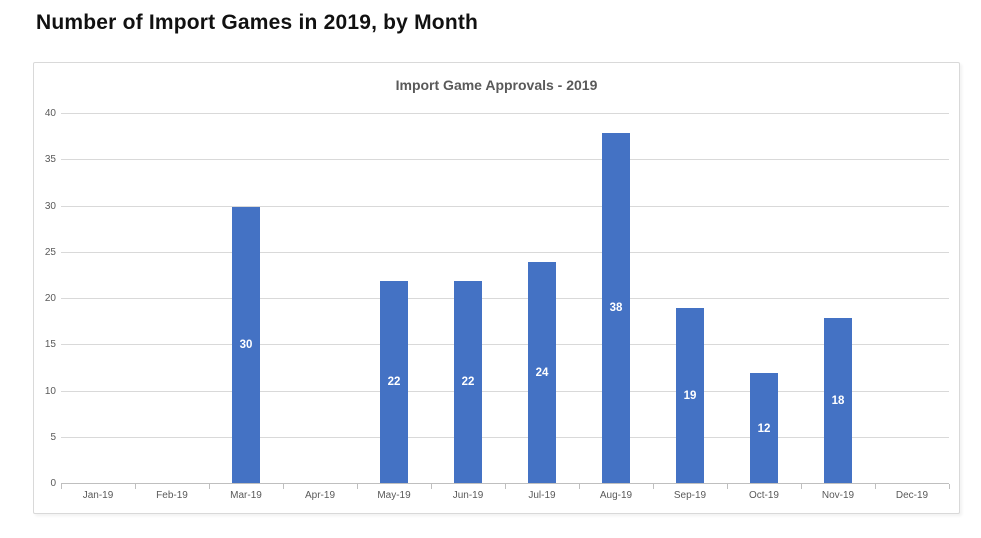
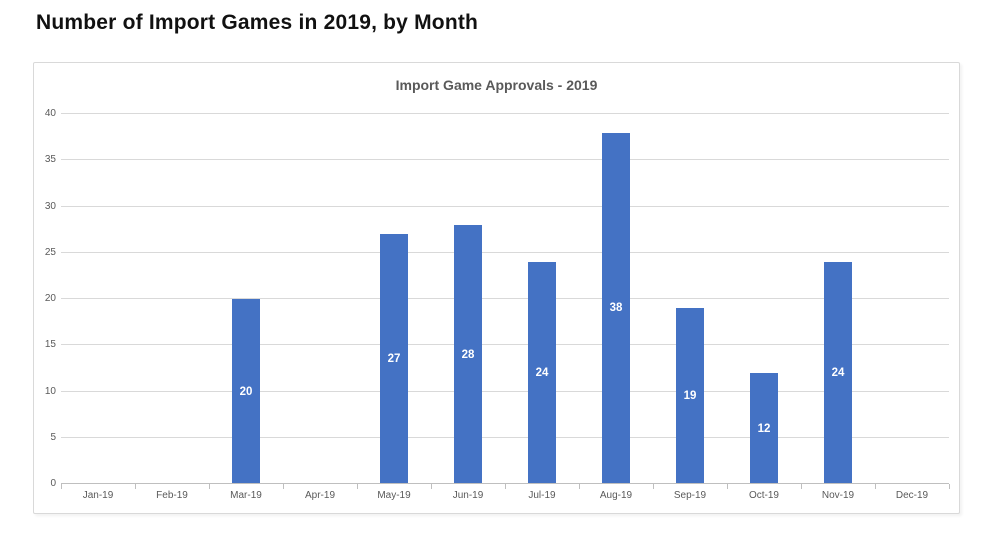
Mar-19: 30 -> 20
May-19: 22 -> 27
Jun-19: 22 -> 28
Nov-19: 18 -> 24
